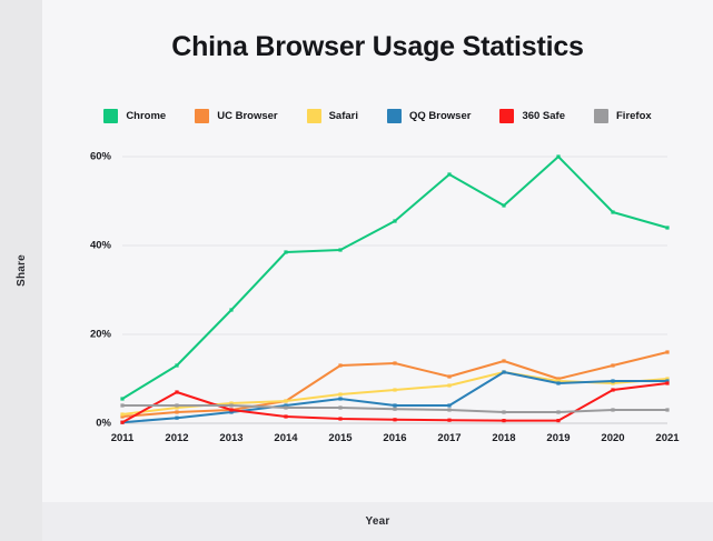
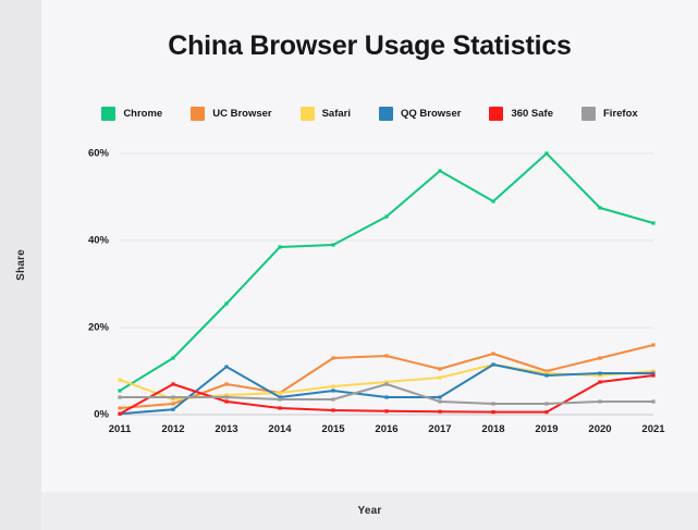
Safari/2011: 2% -> 8%
UC Browser/2013: 3% -> 7%
QQ Browser/2013: 2% -> 11%
Firefox/2016: 3% -> 7%
